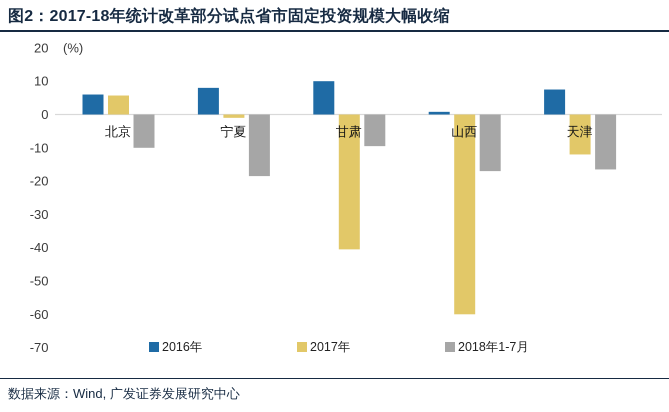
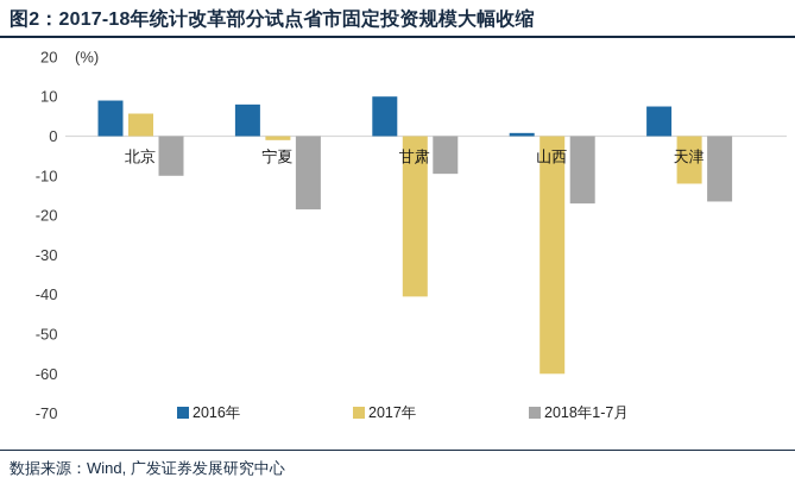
2016年/北京: 6 -> 9
